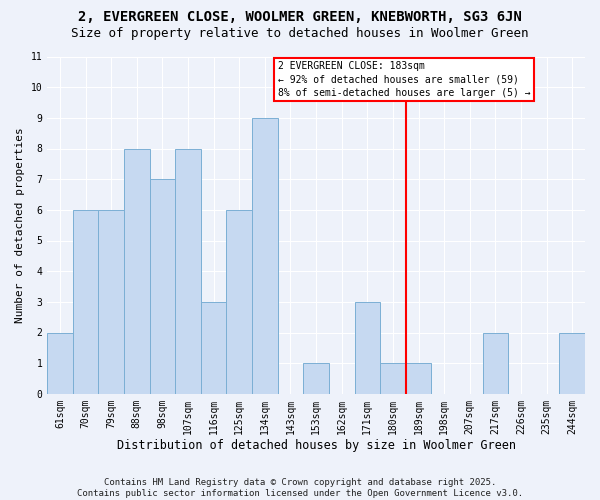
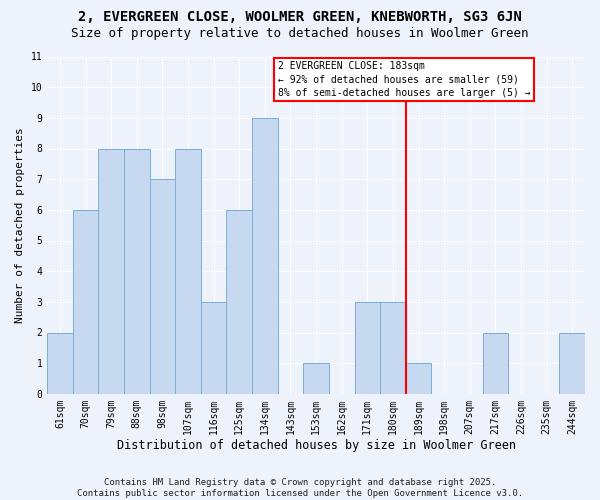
79sqm: 6 -> 8
180sqm: 1 -> 3
